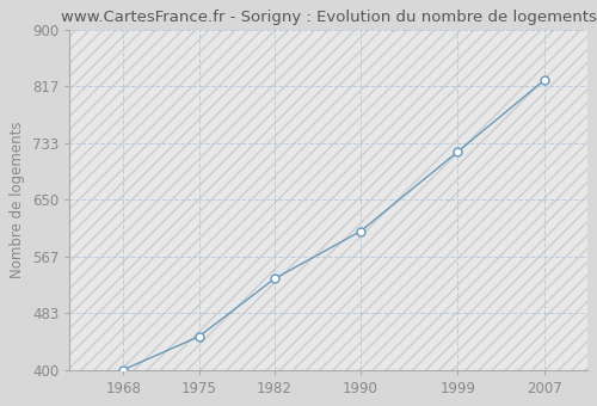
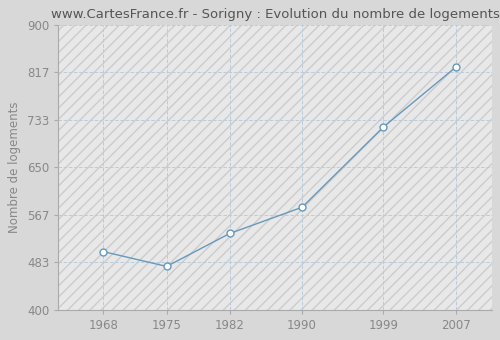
1968: 400 -> 502
1975: 449 -> 476
1990: 604 -> 580
